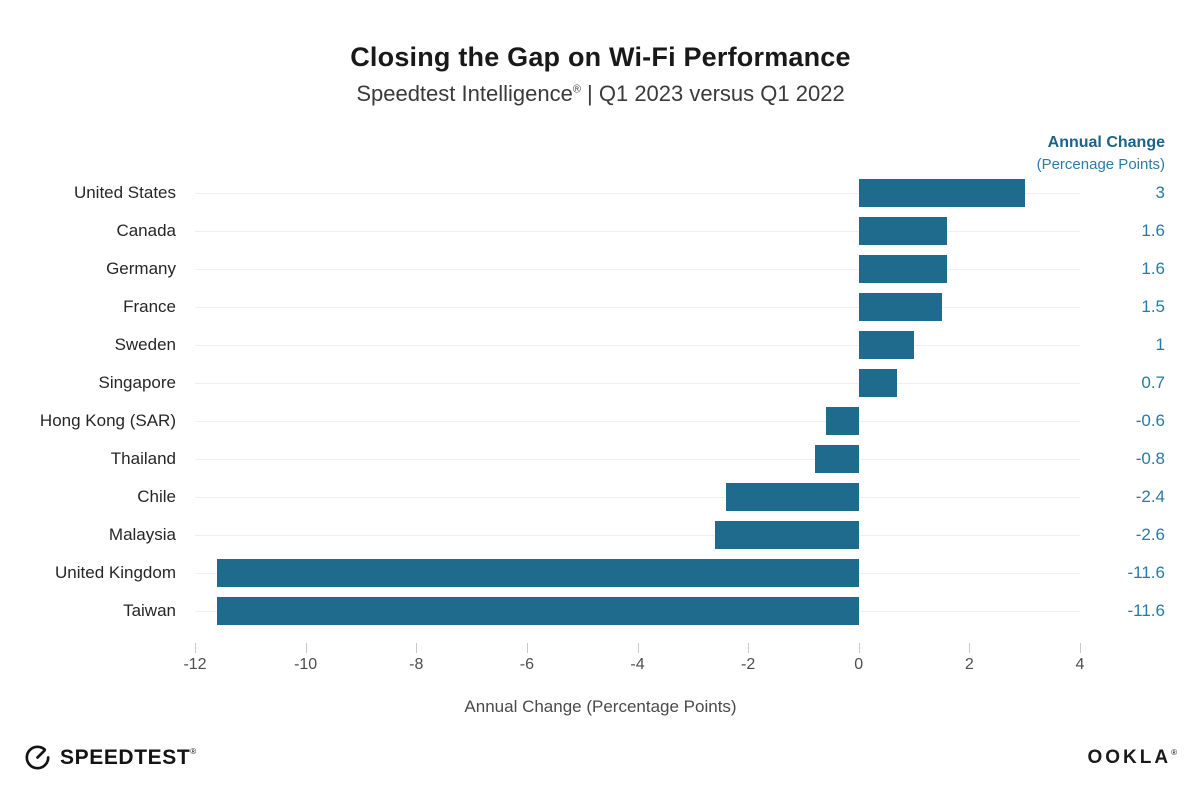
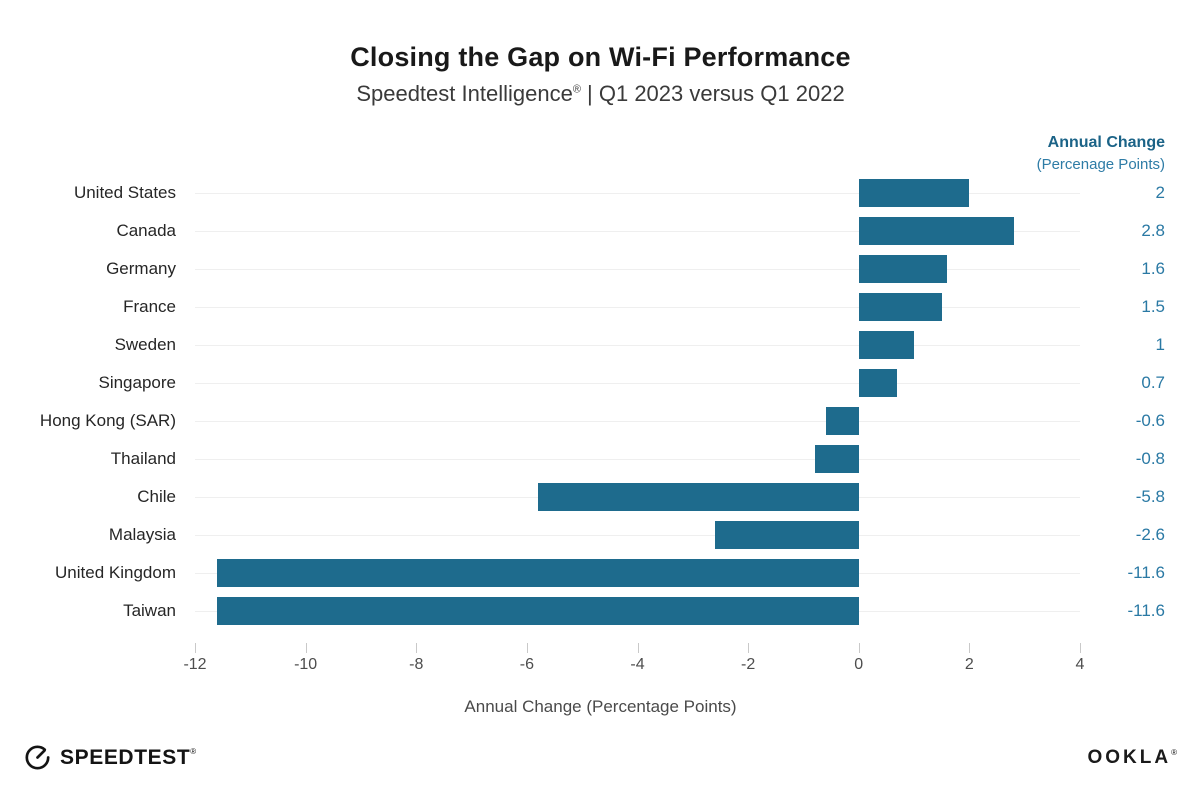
United States: 3 -> 2
Canada: 1.6 -> 2.8
Chile: -2.4 -> -5.8
